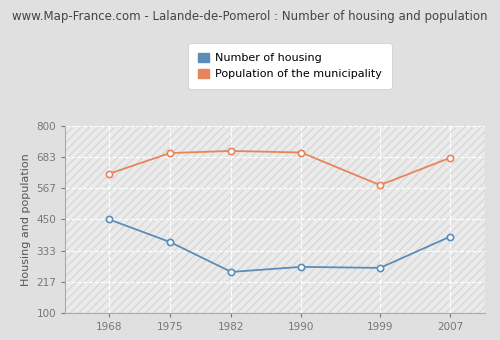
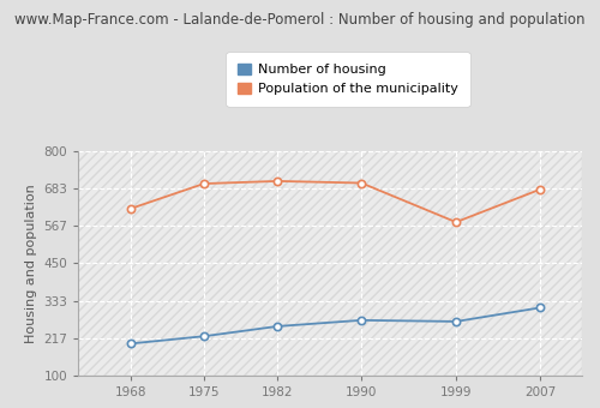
Number of housing/1968: 450 -> 199
Number of housing/1975: 365 -> 222
Number of housing/2007: 385 -> 311
